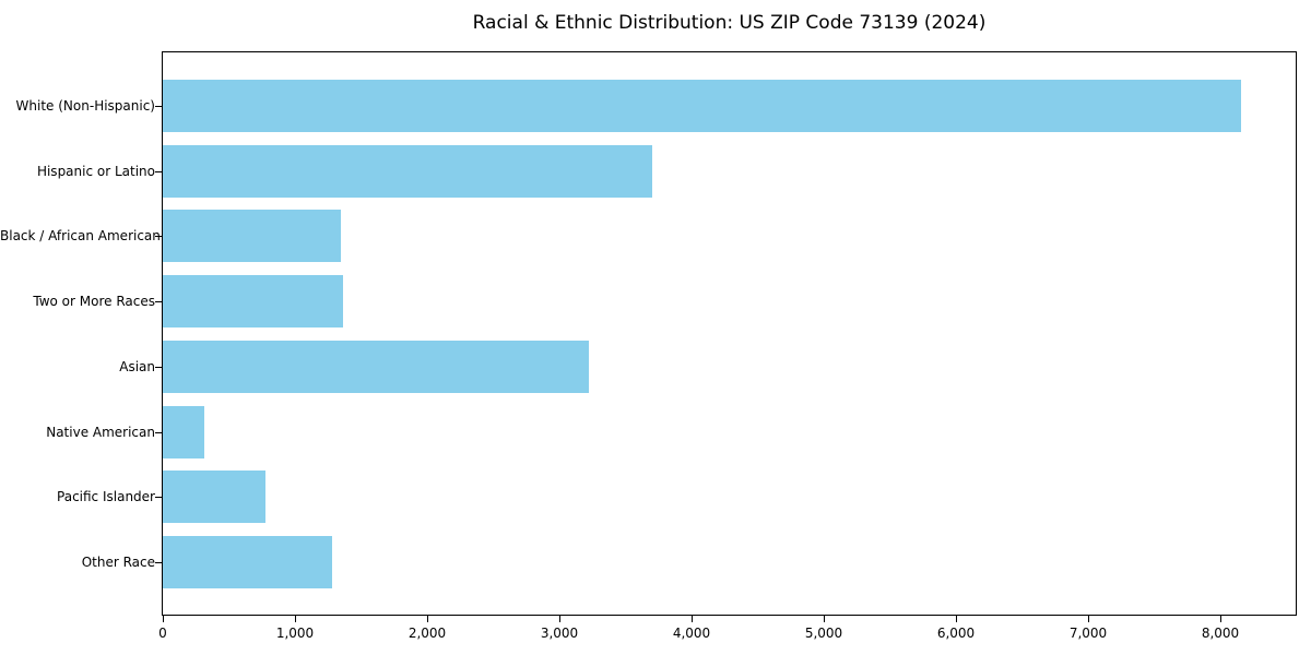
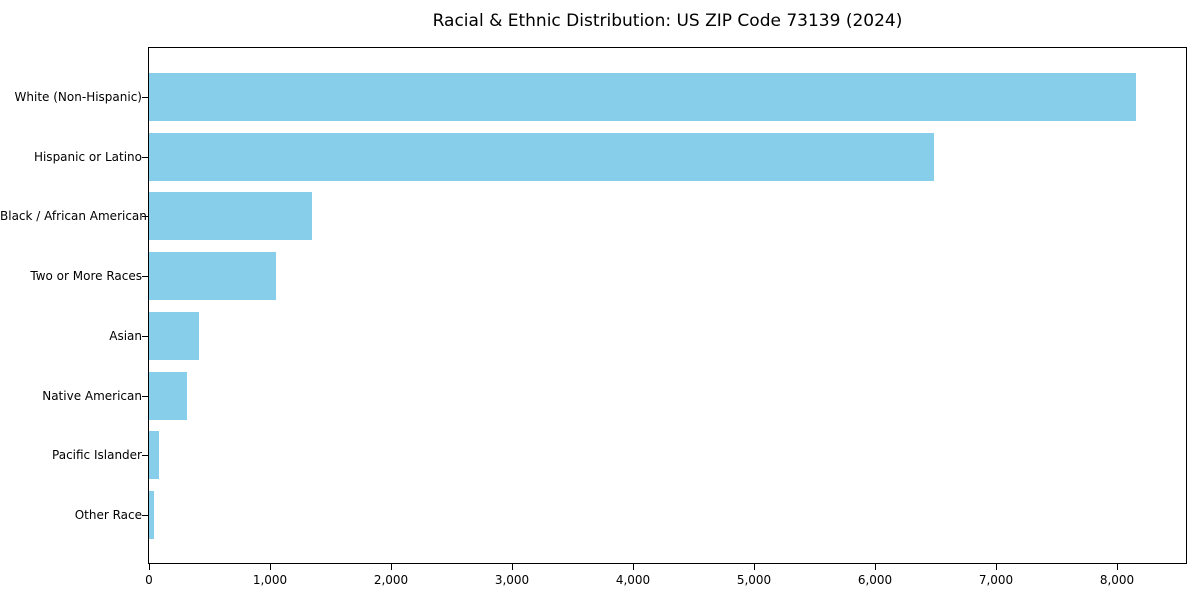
Hispanic or Latino: 3700 -> 6490
Two or More Races: 1360 -> 1050
Asian: 3220 -> 420
Pacific Islander: 780 -> 80
Other Race: 1280 -> 40
